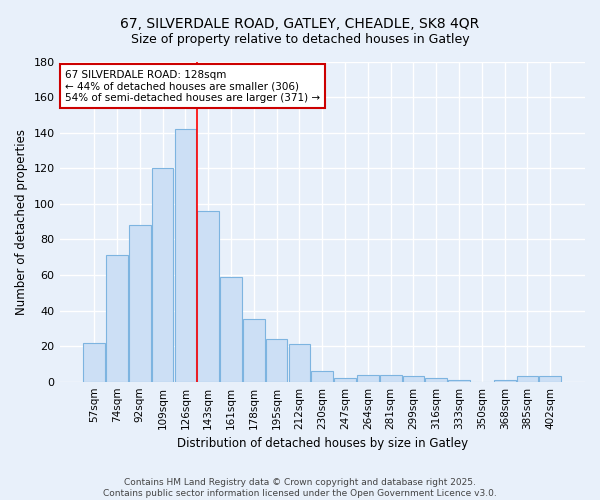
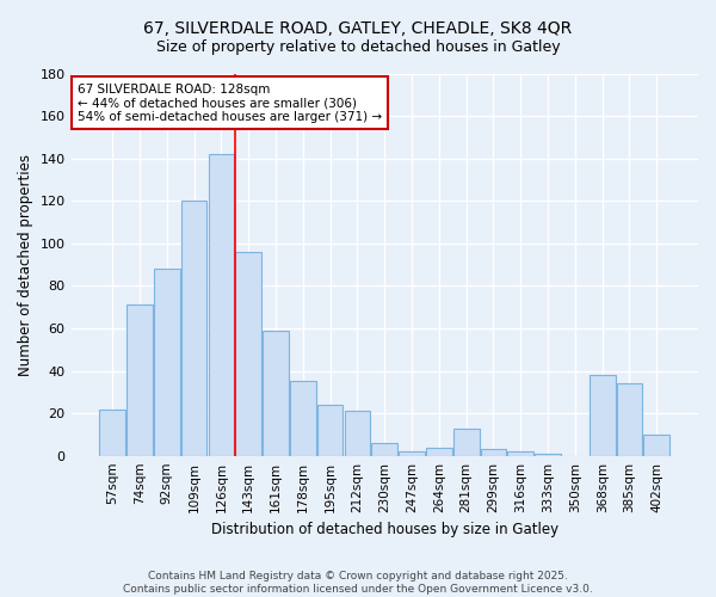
281sqm: 4 -> 13
368sqm: 1 -> 38
385sqm: 3 -> 34
402sqm: 3 -> 10
